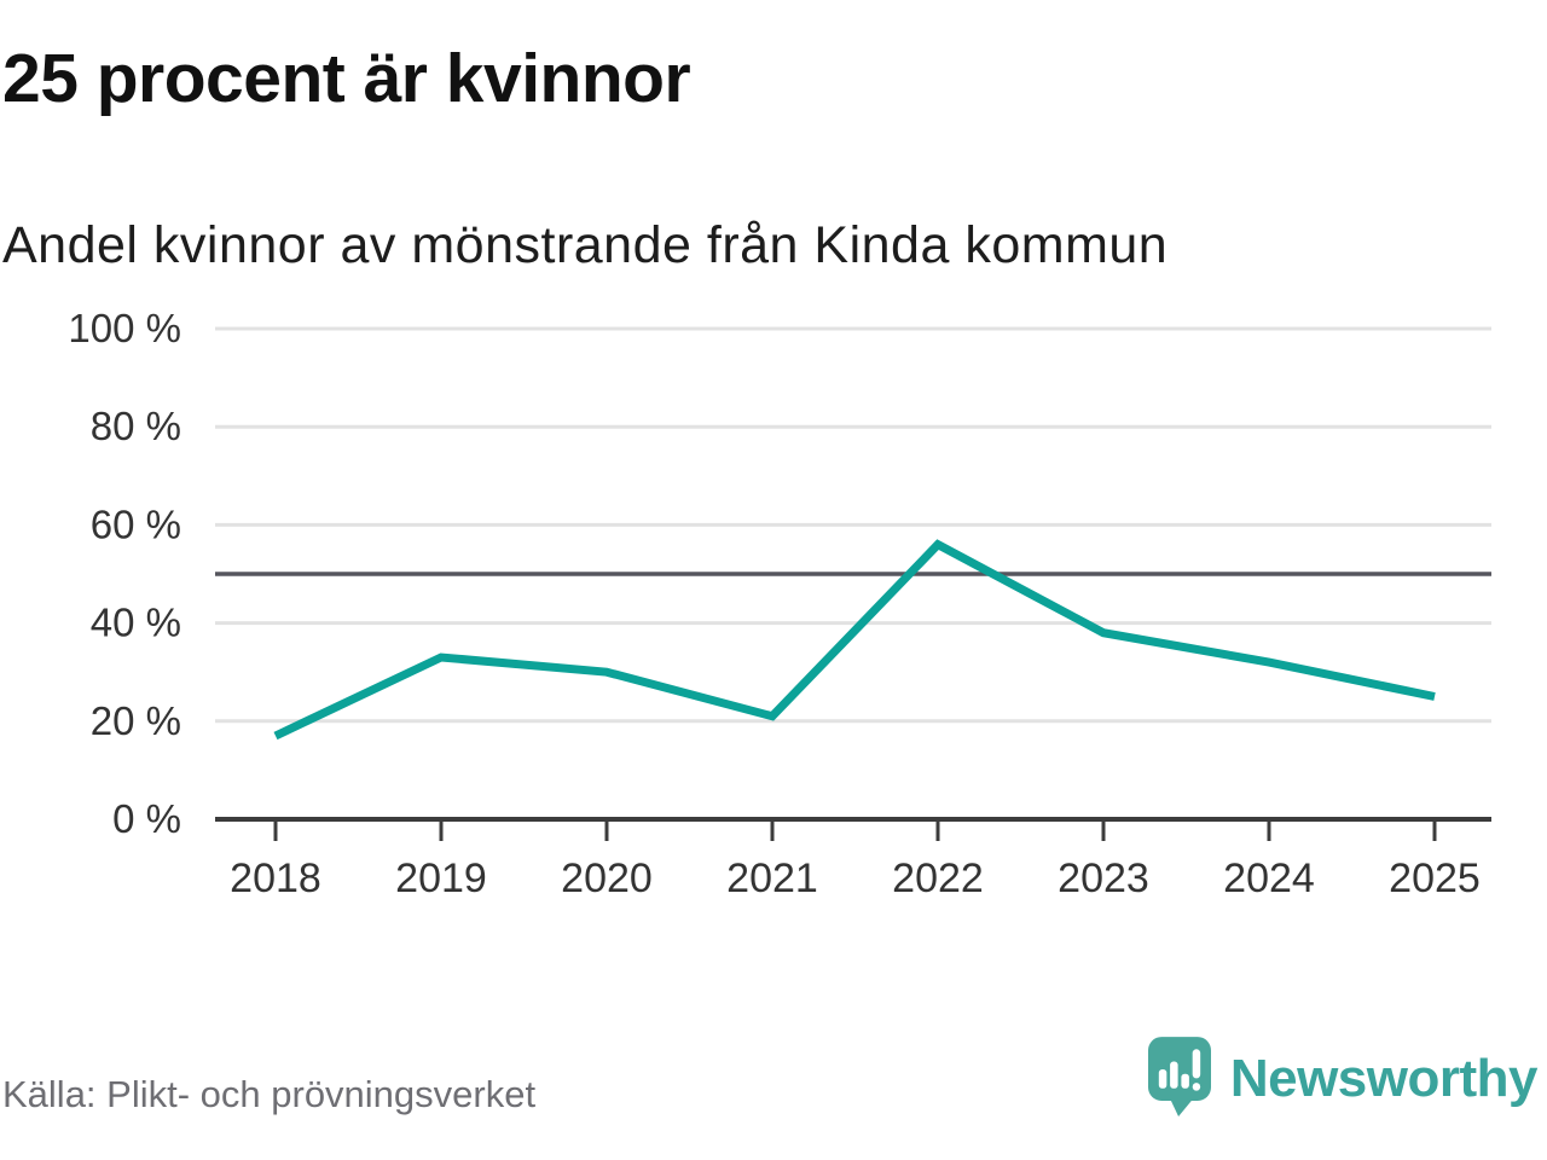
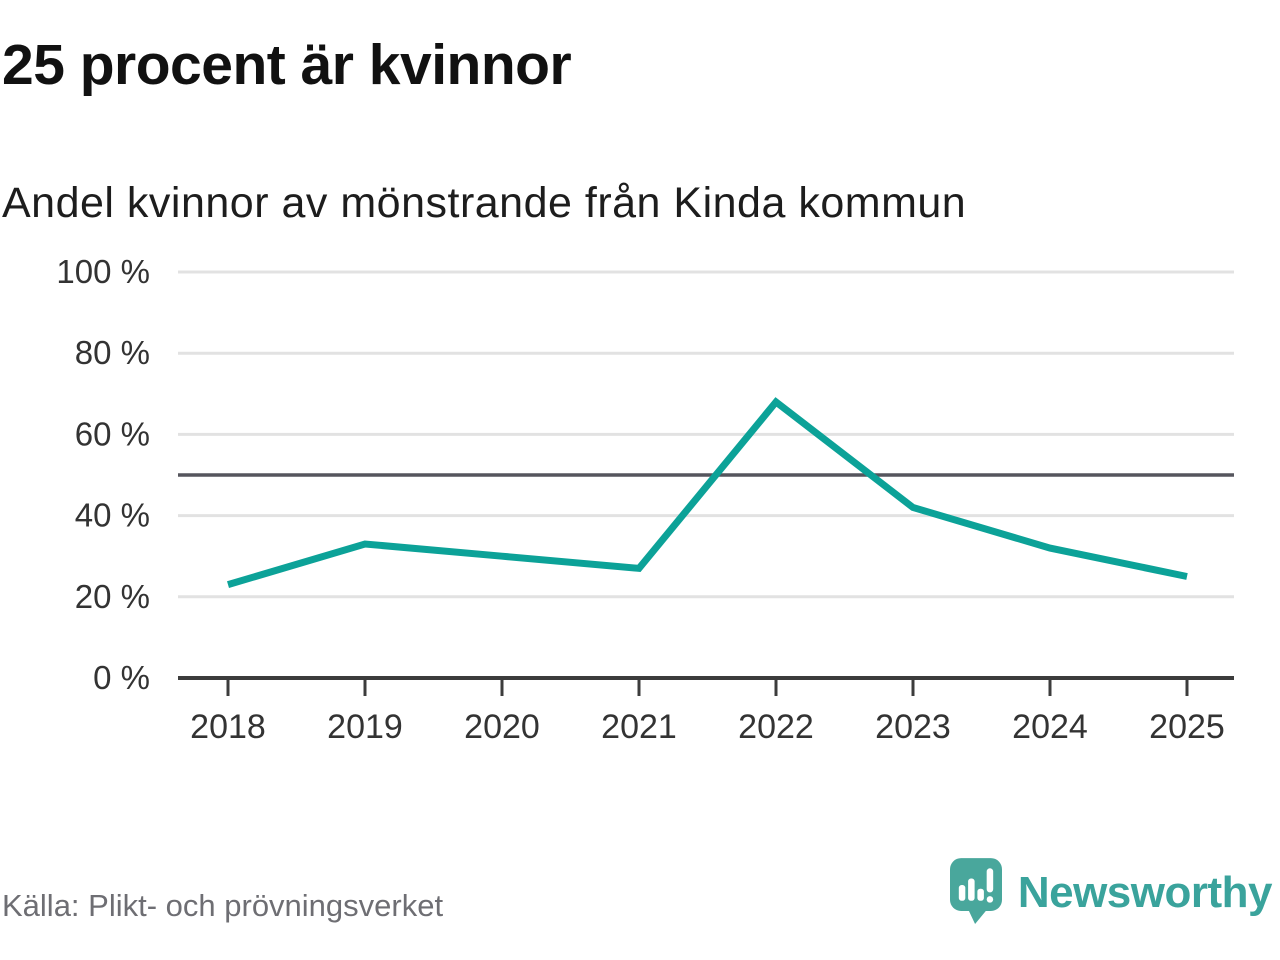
2018: 17% -> 23%
2021: 21% -> 27%
2022: 56% -> 68%
2023: 38% -> 42%
